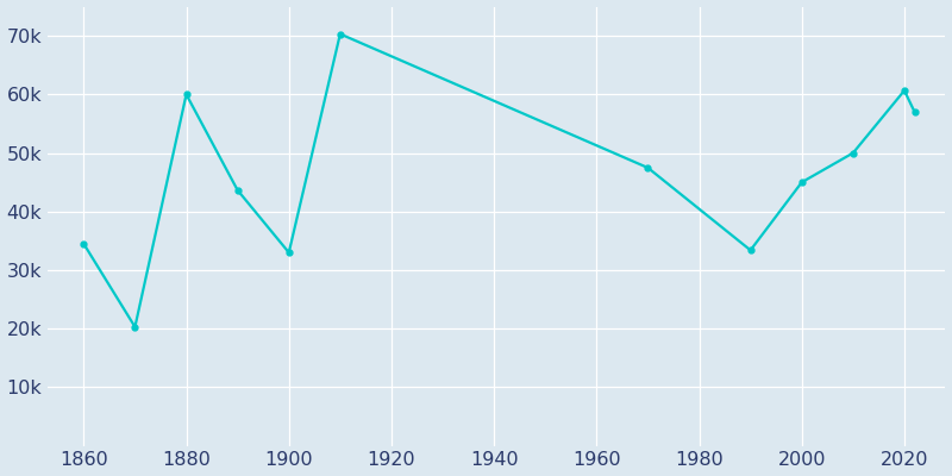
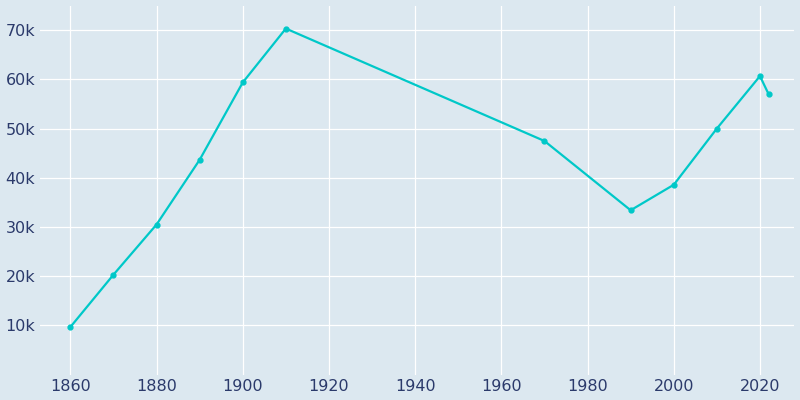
1860: 34.5k -> 9.7k
1880: 60.0k -> 30.5k
1900: 33.0k -> 59.4k
2000: 45.0k -> 38.6k
